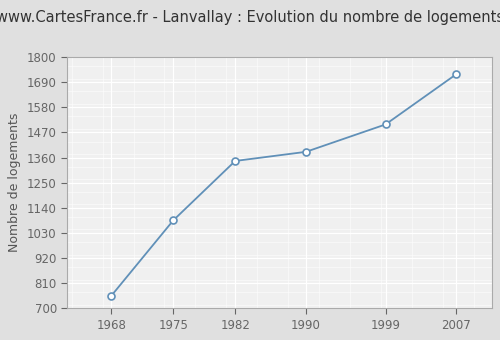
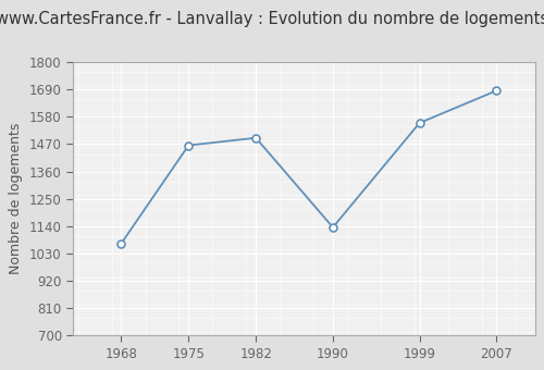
1968: 755 -> 1070
1975: 1085 -> 1465
1982: 1345 -> 1495
1990: 1385 -> 1135
1999: 1505 -> 1555
2007: 1725 -> 1685
